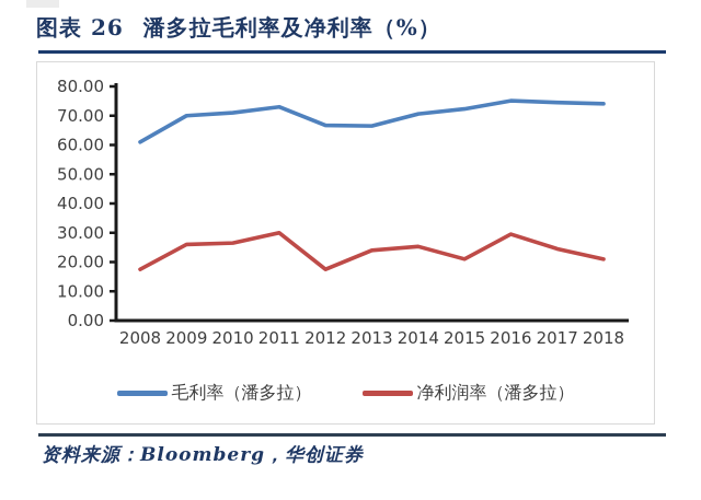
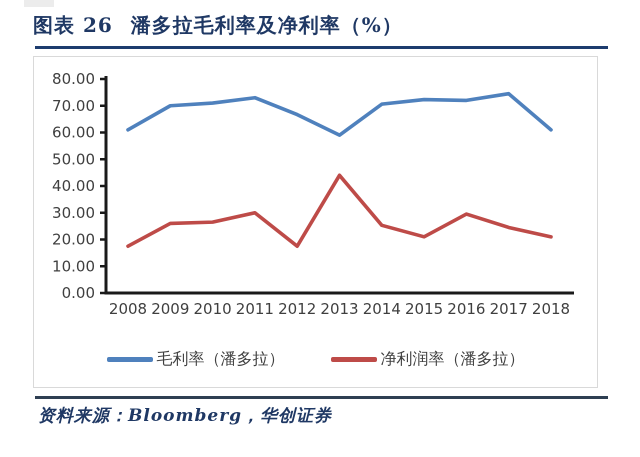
毛利率（潘多拉）/2013: 66 -> 59
净利润率（潘多拉）/2013: 24 -> 44
毛利率（潘多拉）/2016: 75 -> 72
毛利率（潘多拉）/2018: 74 -> 61
